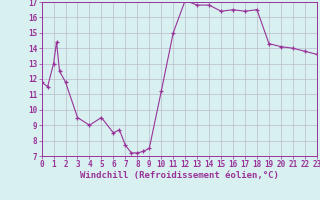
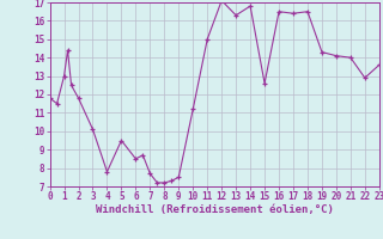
3: 9.5 -> 10.1
4: 9.0 -> 7.8
13: 16.8 -> 16.3
15: 16.4 -> 12.6
22: 13.8 -> 12.9
